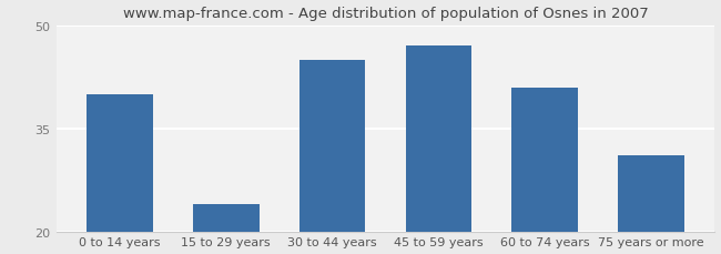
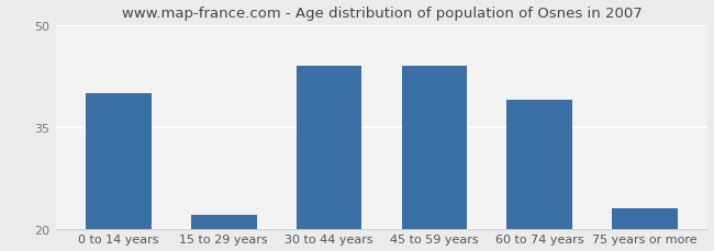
15 to 29 years: 24 -> 22
30 to 44 years: 45 -> 44
45 to 59 years: 47 -> 44
60 to 74 years: 41 -> 39
75 years or more: 31 -> 23
